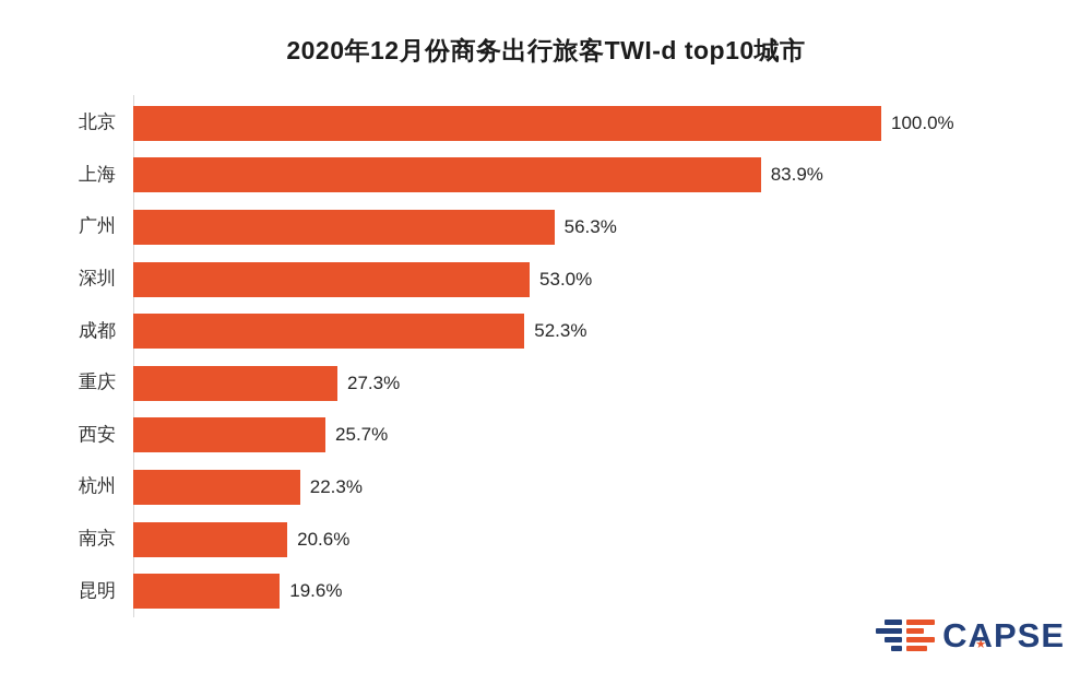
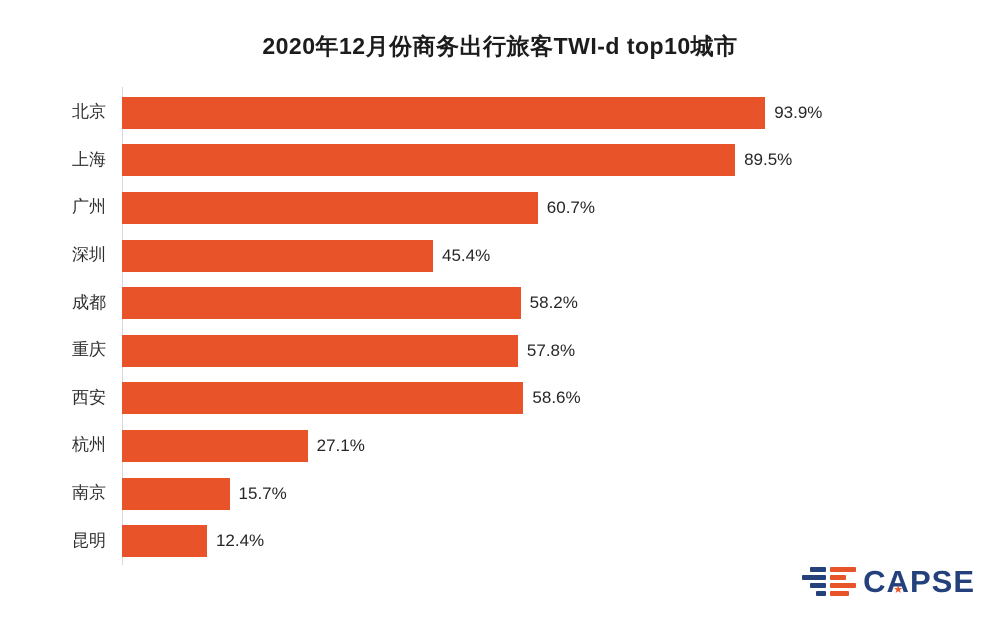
北京: 100.0% -> 93.9%
上海: 83.9% -> 89.5%
广州: 56.3% -> 60.7%
深圳: 53.0% -> 45.4%
成都: 52.3% -> 58.2%
重庆: 27.3% -> 57.8%
西安: 25.7% -> 58.6%
杭州: 22.3% -> 27.1%
南京: 20.6% -> 15.7%
昆明: 19.6% -> 12.4%
